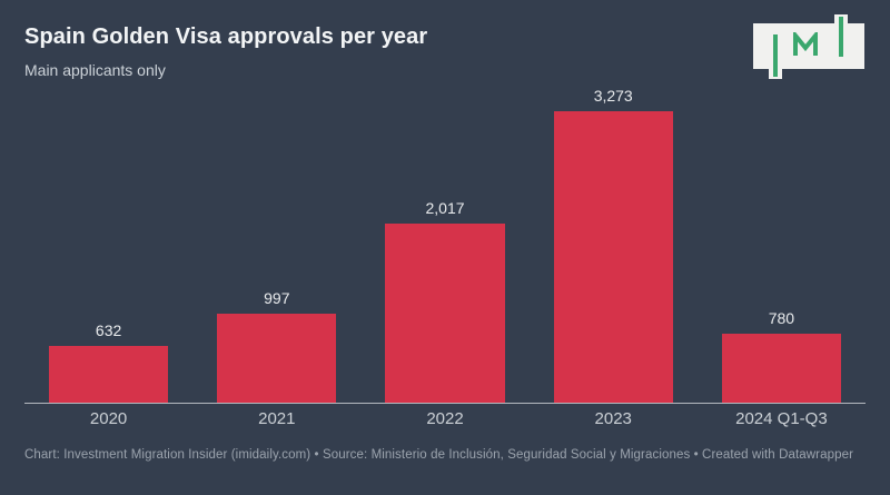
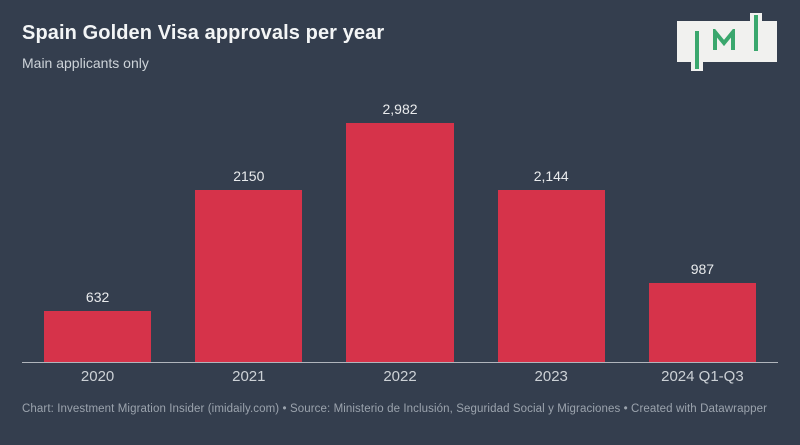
2021: 997 -> 2150
2022: 2,017 -> 2,982
2023: 3,273 -> 2,144
2024 Q1-Q3: 780 -> 987
